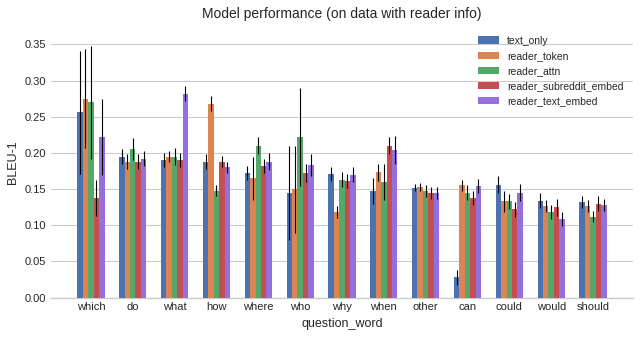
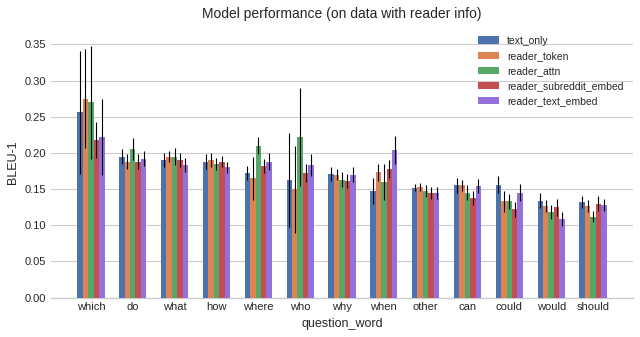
reader_subreddit_embed/which: 0.138 -> 0.218
reader_text_embed/what: 0.282 -> 0.183
reader_token/how: 0.268 -> 0.190
reader_attn/how: 0.148 -> 0.185
text_only/who: 0.144 -> 0.162
reader_token/why: 0.118 -> 0.170
reader_subreddit_embed/when: 0.210 -> 0.178
text_only/can: 0.028 -> 0.155
